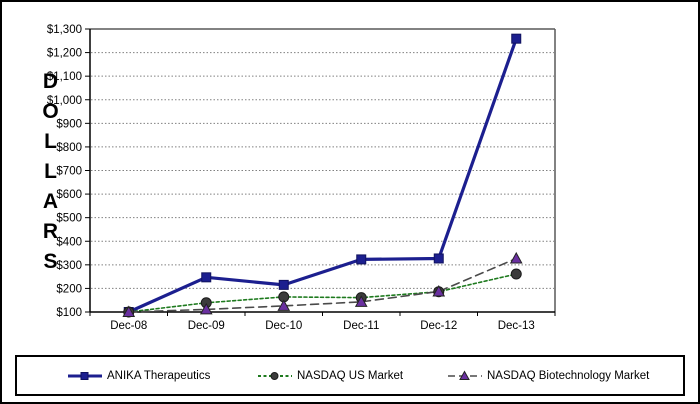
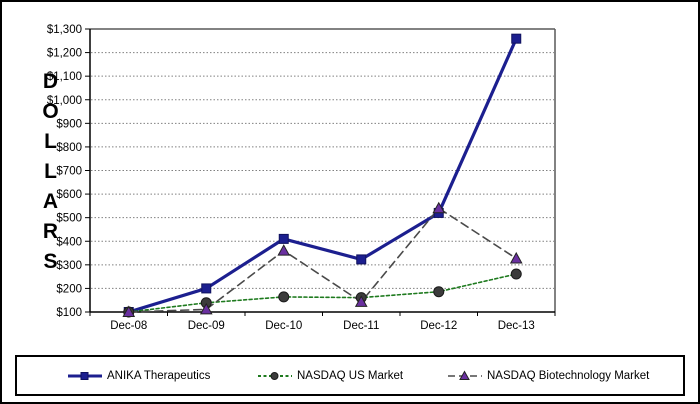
ANIKA Therapeutics/Dec-09: $250 -> $200
ANIKA Therapeutics/Dec-10: $220 -> $410
NASDAQ Biotechnology Market/Dec-10: $130 -> $360
ANIKA Therapeutics/Dec-12: $330 -> $520
NASDAQ Biotechnology Market/Dec-12: $190 -> $540
